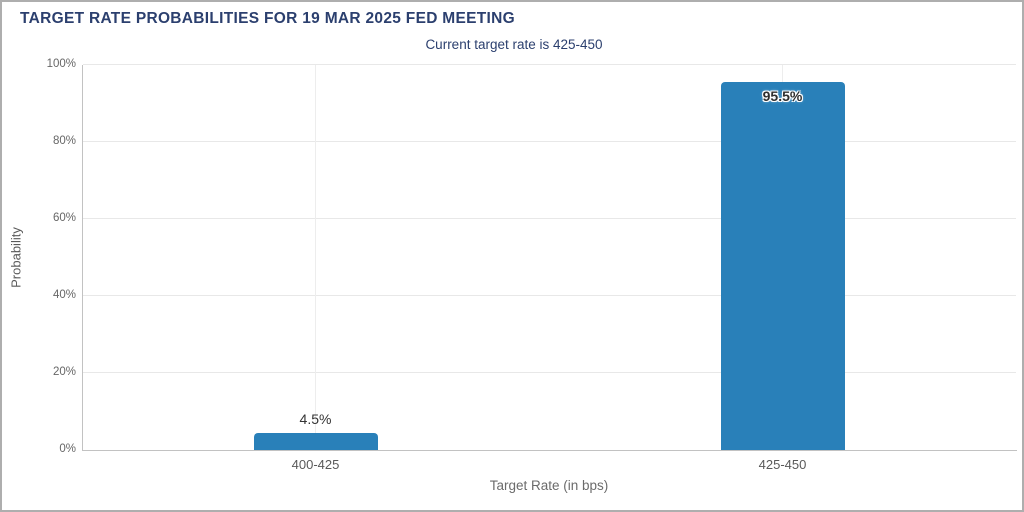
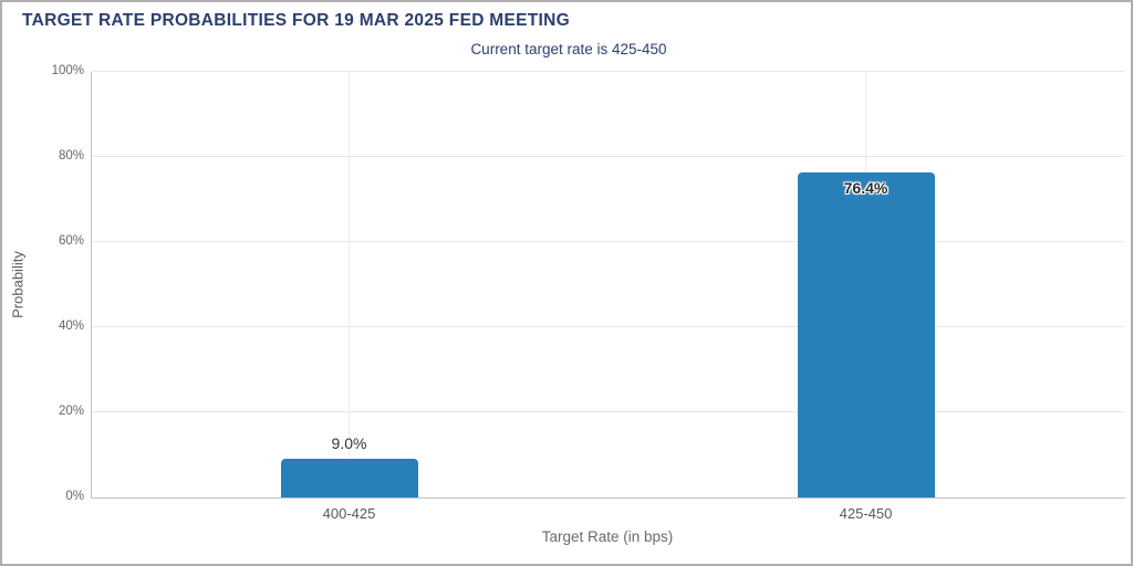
400-425: 4.5% -> 9.0%
425-450: 95.5% -> 76.4%
